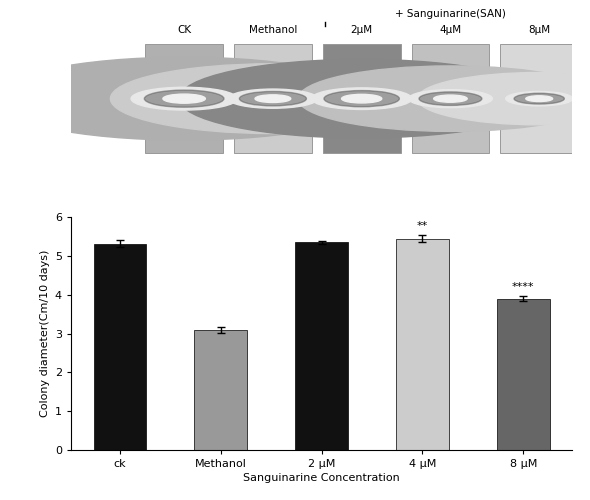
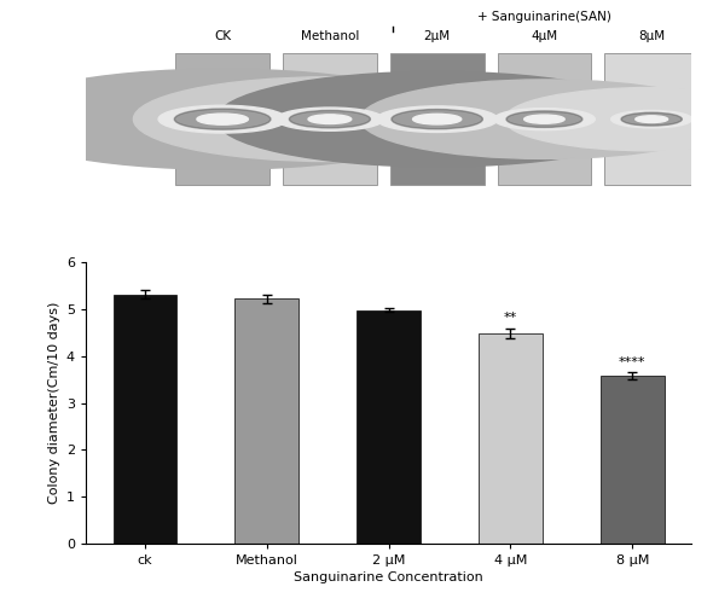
Methanol: 3.10 -> 5.22
2 μM: 5.35 -> 4.98
4 μM: 5.45 -> 4.48
8 μM: 3.90 -> 3.58
